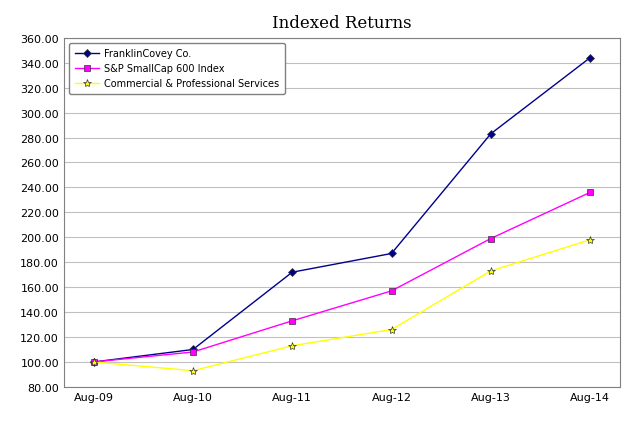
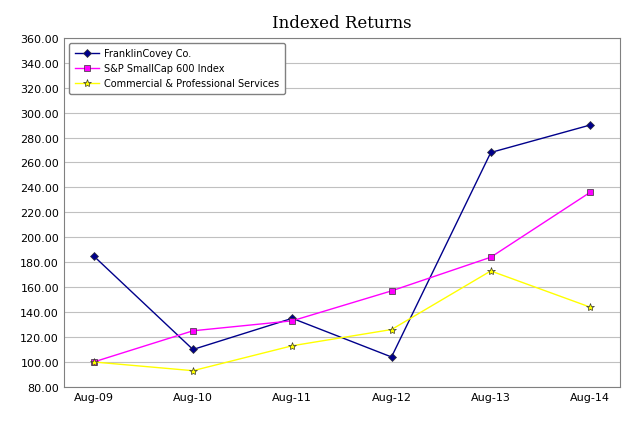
FranklinCovey Co./Aug-09: 100 -> 185
S&P SmallCap 600 Index/Aug-10: 108 -> 125
FranklinCovey Co./Aug-11: 172 -> 135
FranklinCovey Co./Aug-12: 187 -> 104
FranklinCovey Co./Aug-13: 283 -> 268
S&P SmallCap 600 Index/Aug-13: 199 -> 184
FranklinCovey Co./Aug-14: 344 -> 290
Commercial & Professional Services/Aug-14: 198 -> 144
